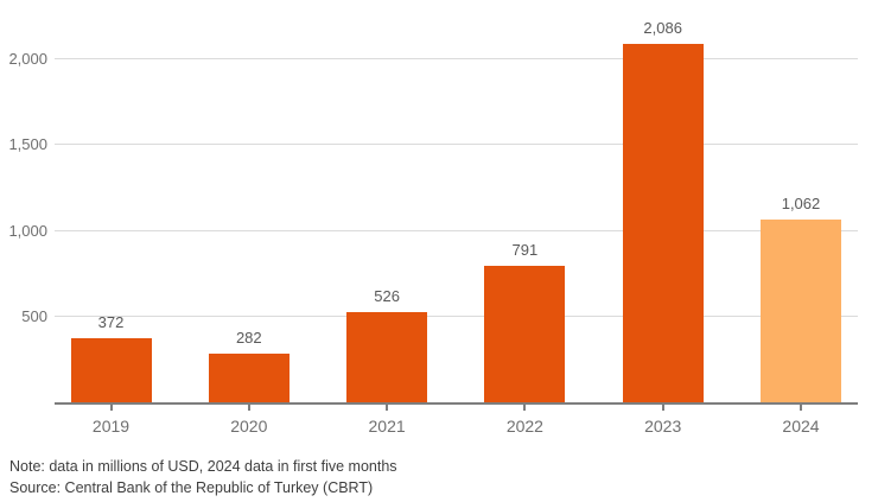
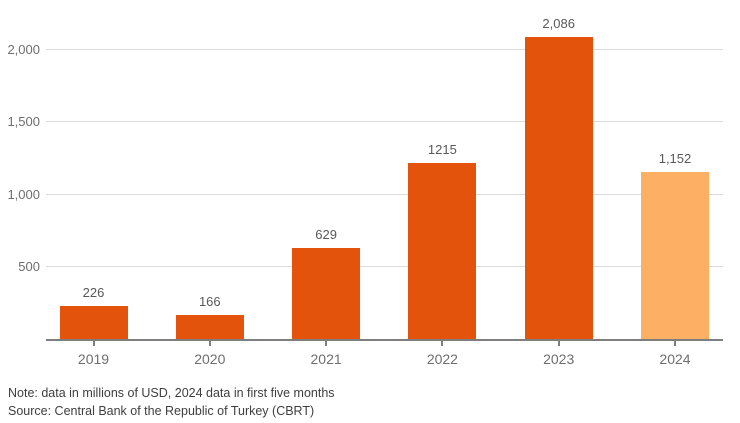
2019: 372 -> 226
2020: 282 -> 166
2021: 526 -> 629
2022: 791 -> 1215
2024: 1,062 -> 1,152
